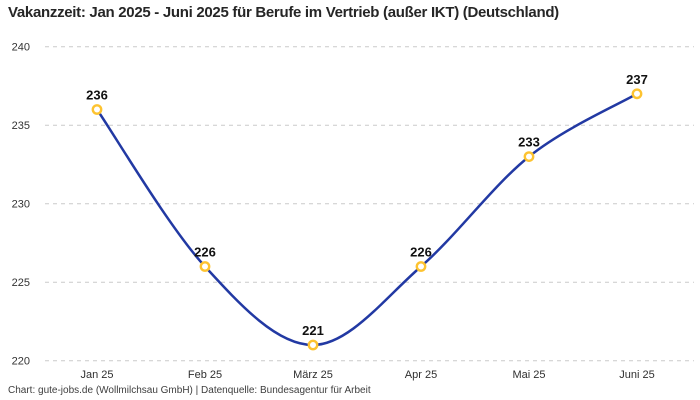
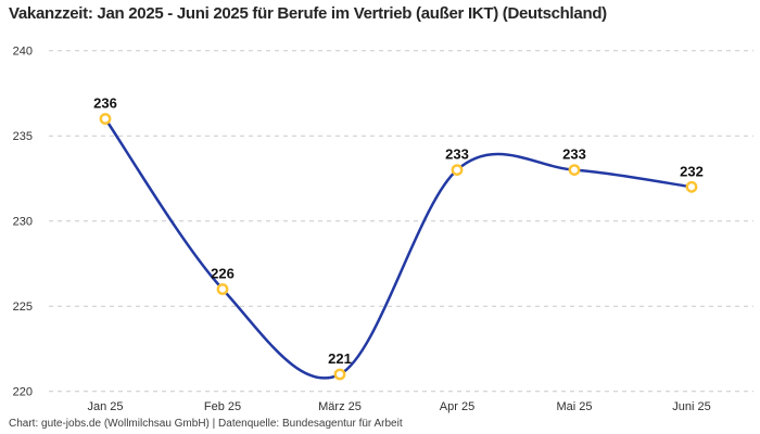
Apr 25: 226 -> 233
Juni 25: 237 -> 232
